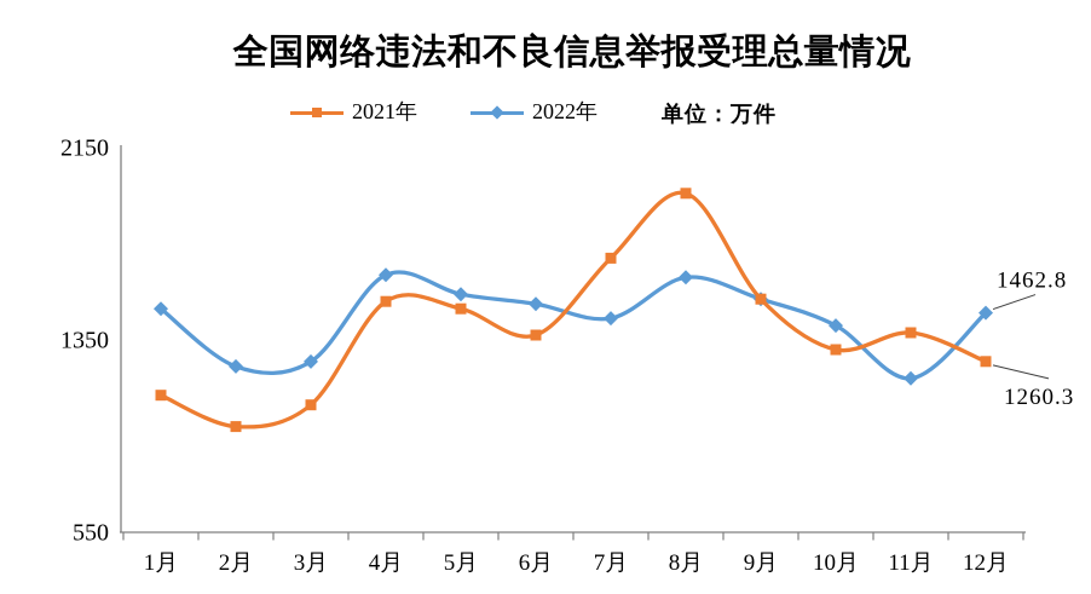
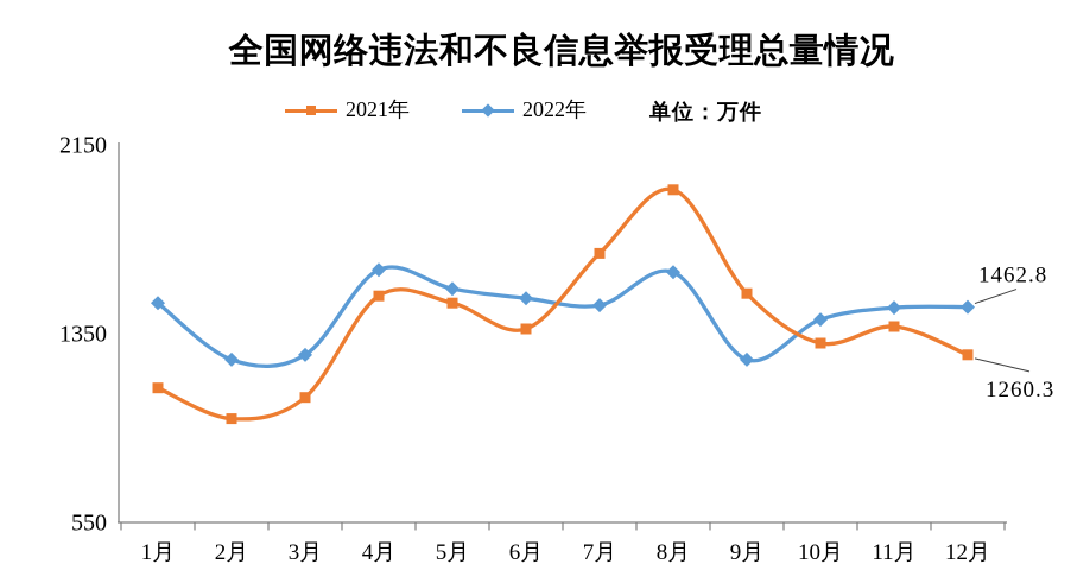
2022年/7月: 1440 -> 1470
2022年/9月: 1520 -> 1240
2022年/11月: 1190 -> 1460
